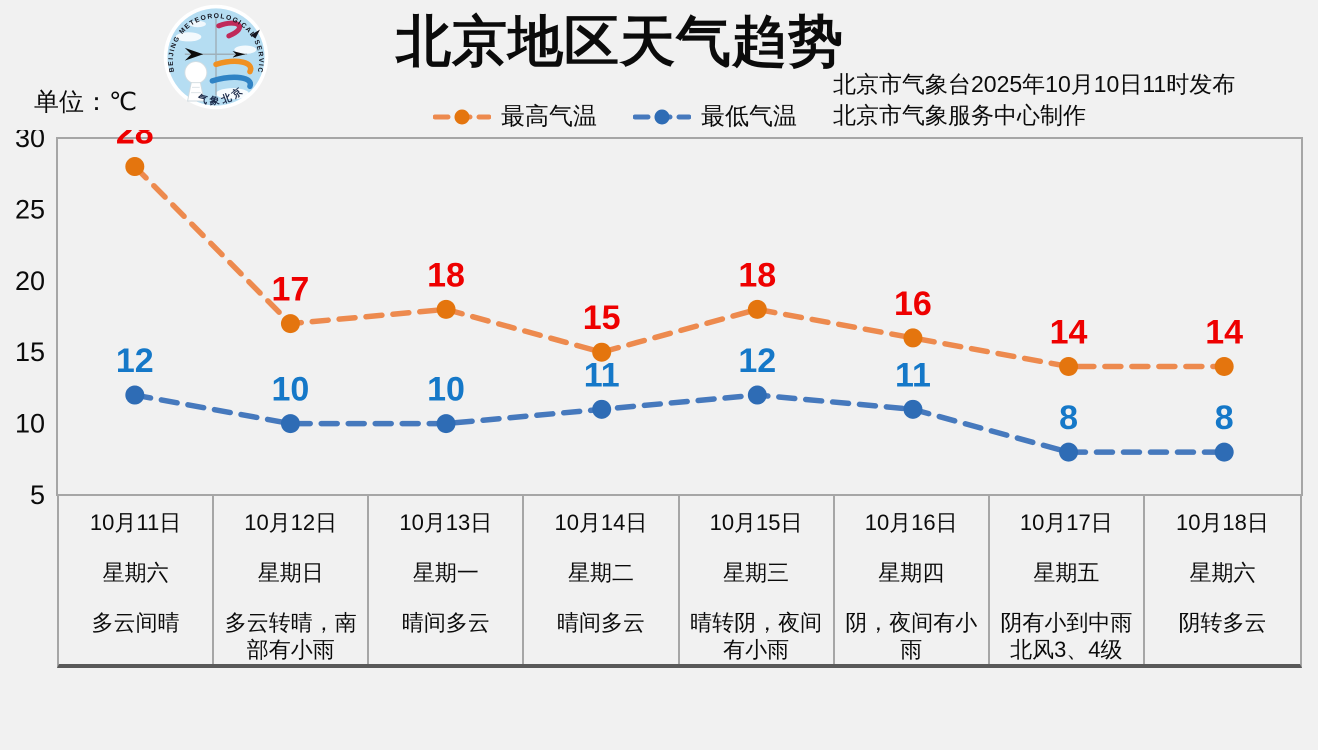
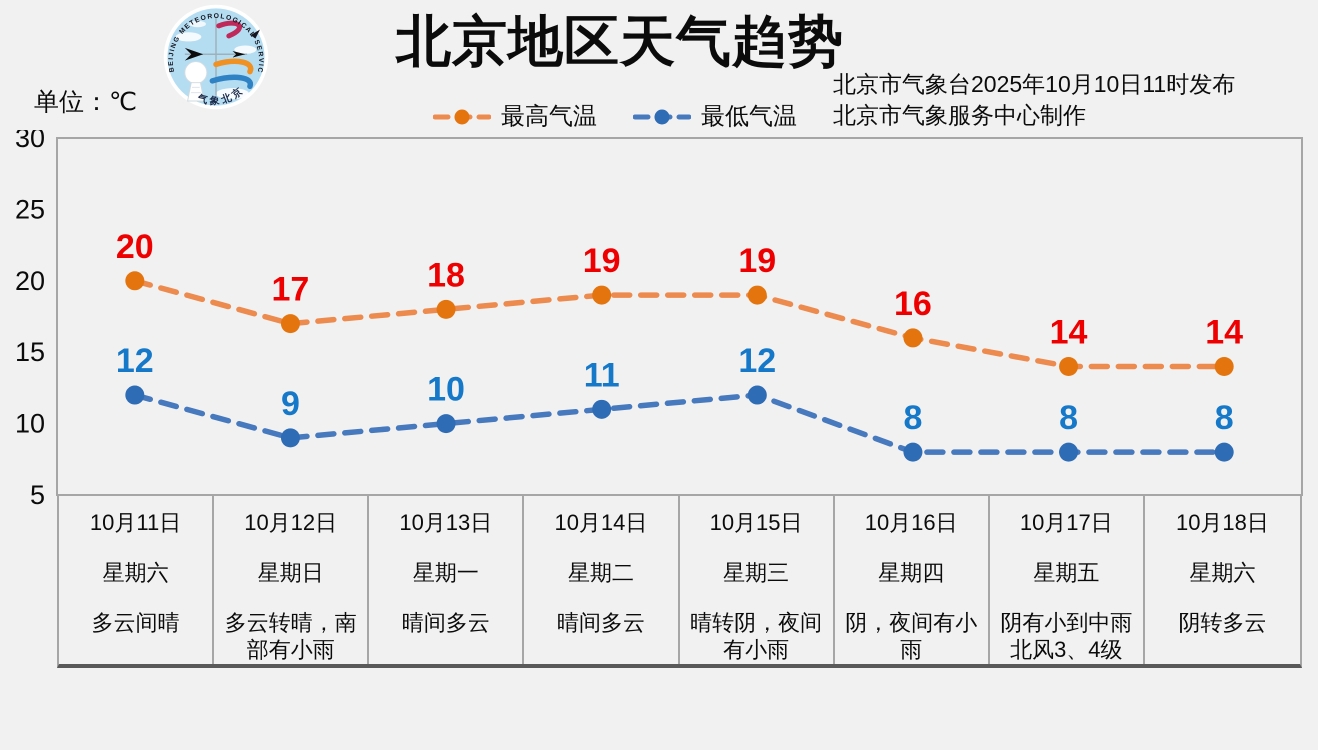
最高气温/10月11日: 28 -> 20
最低气温/10月12日: 10 -> 9
最高气温/10月14日: 15 -> 19
最高气温/10月15日: 18 -> 19
最低气温/10月16日: 11 -> 8
